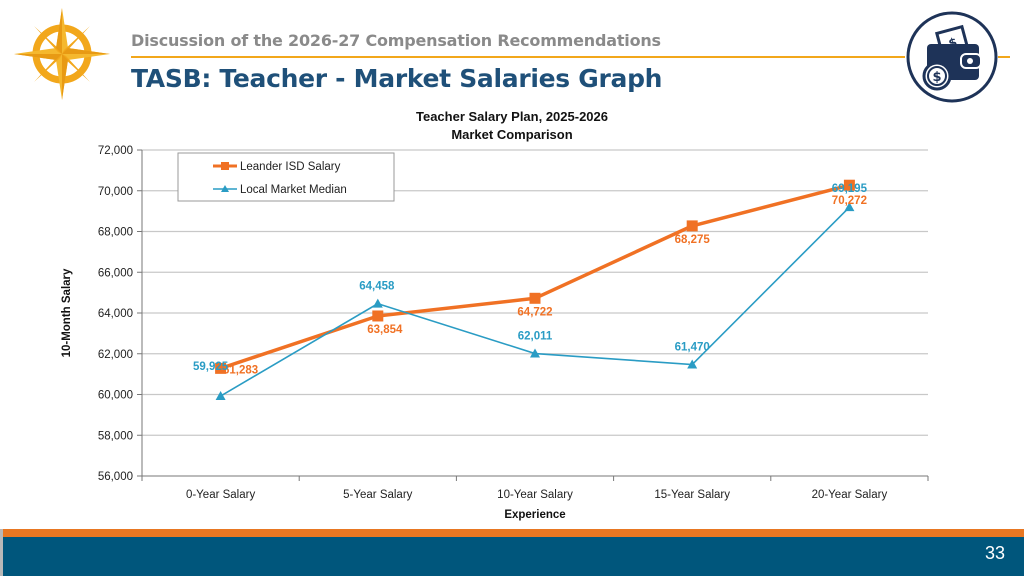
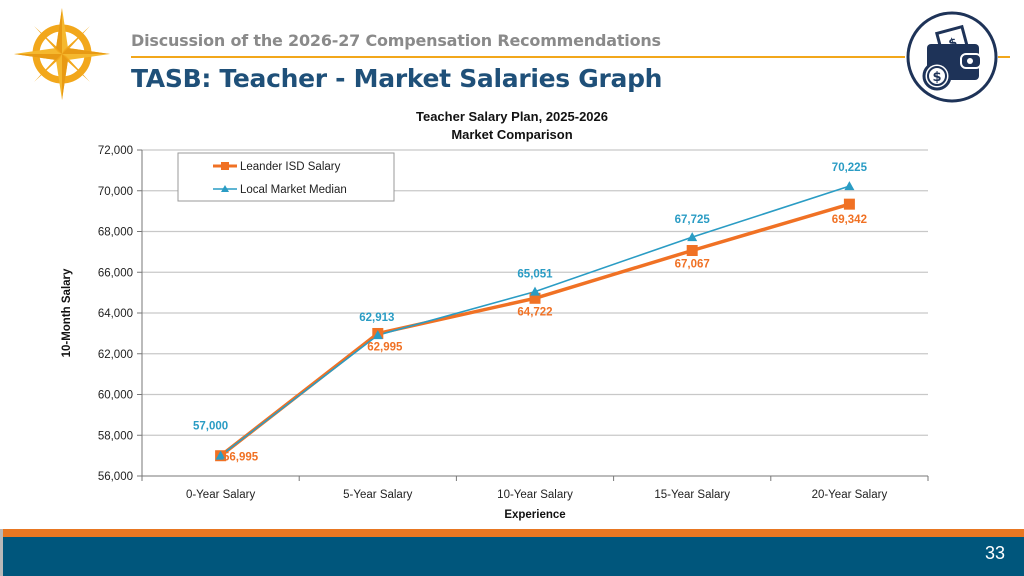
Leander ISD Salary/0-Year Salary: 61,283 -> 56,995
Local Market Median/0-Year Salary: 59,925 -> 57,000
Leander ISD Salary/5-Year Salary: 63,854 -> 62,995
Local Market Median/5-Year Salary: 64,458 -> 62,913
Local Market Median/10-Year Salary: 62,011 -> 65,051
Leander ISD Salary/15-Year Salary: 68,275 -> 67,067
Local Market Median/15-Year Salary: 61,470 -> 67,725
Leander ISD Salary/20-Year Salary: 70,272 -> 69,342
Local Market Median/20-Year Salary: 69,195 -> 70,225
